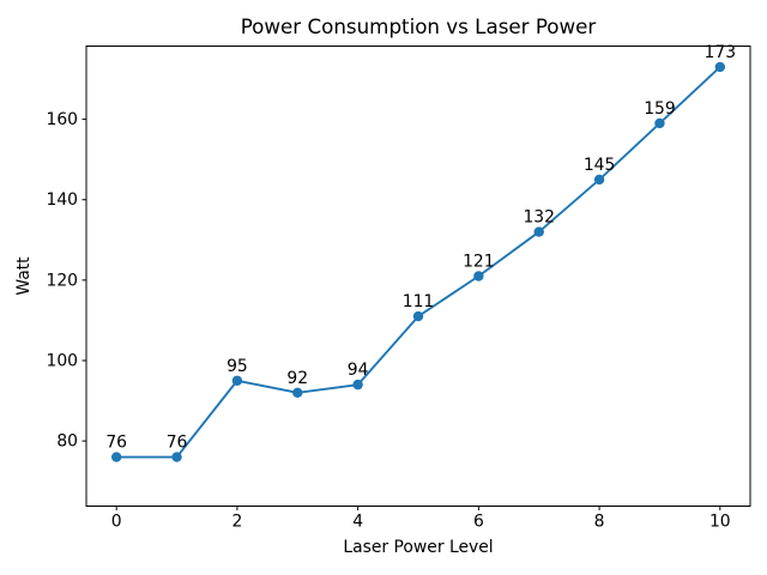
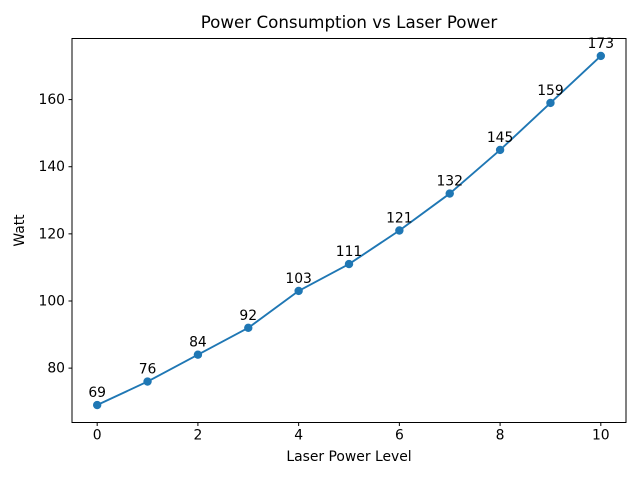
0: 76 -> 69
2: 95 -> 84
4: 94 -> 103
